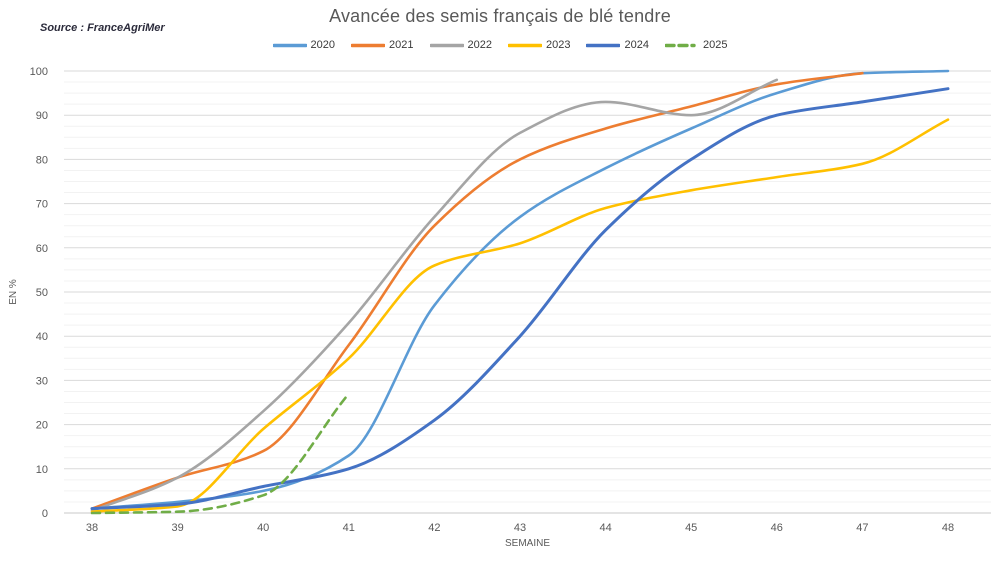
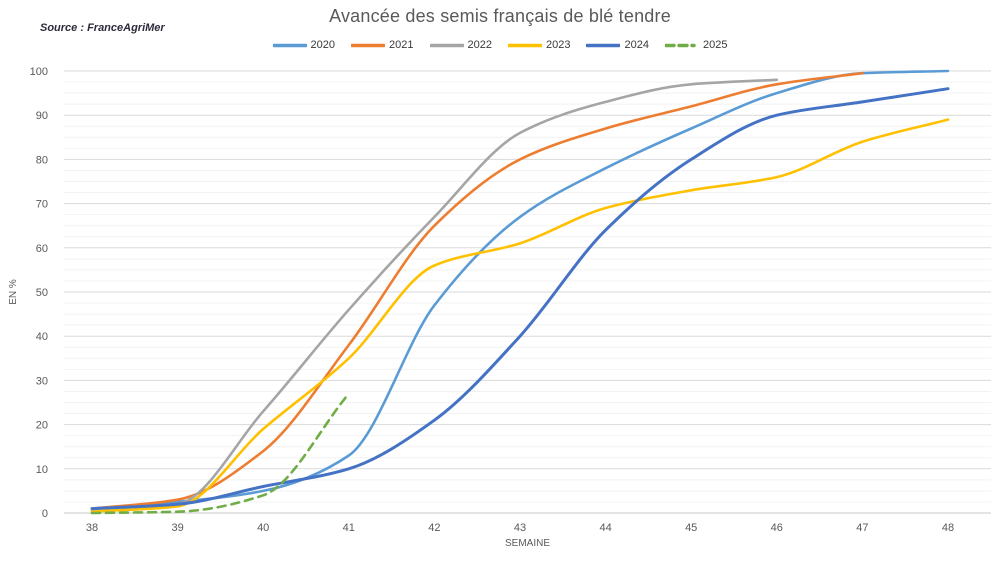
2021/39: 8 -> 3
2022/39: 8 -> 2
2022/41: 43 -> 46
2022/45: 90 -> 97
2023/47: 79 -> 84
